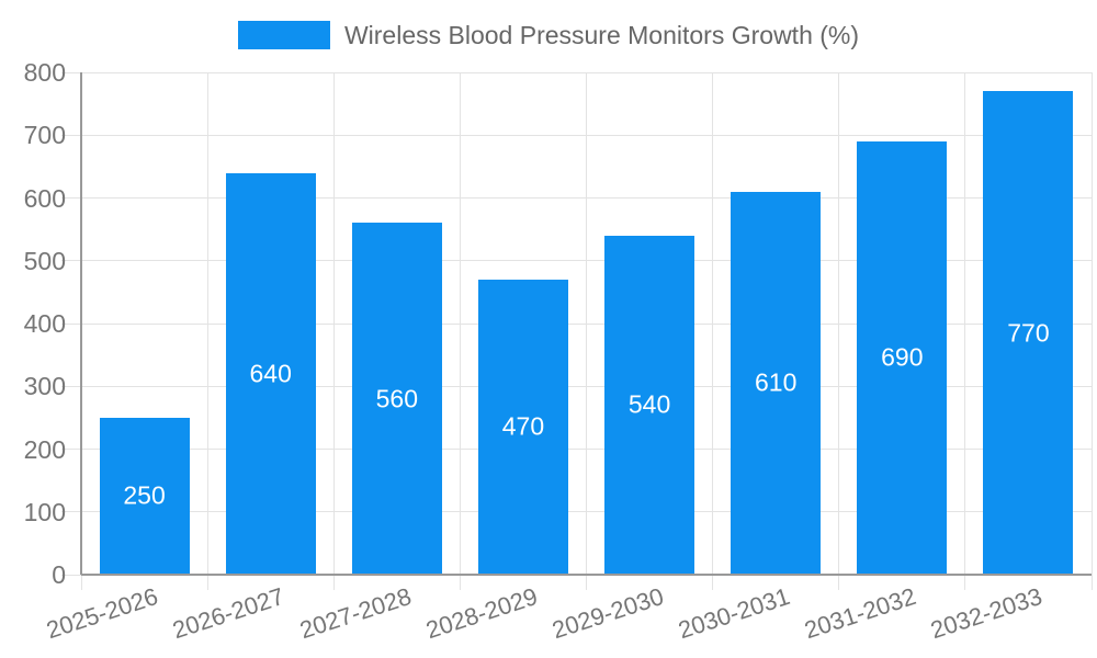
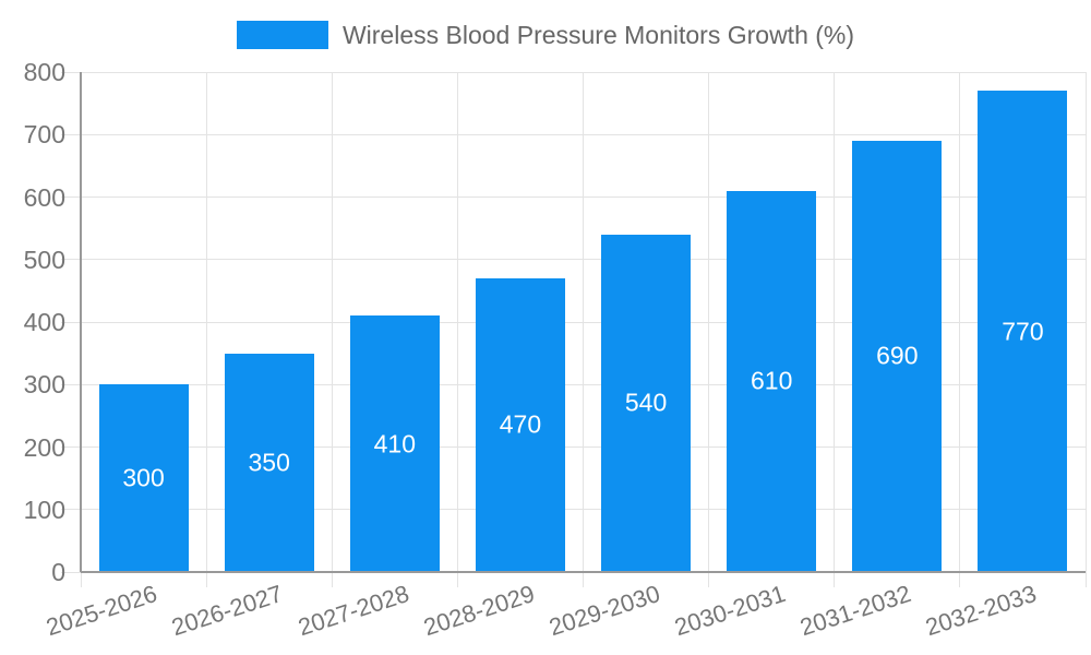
2025-2026: 250 -> 300
2026-2027: 640 -> 350
2027-2028: 560 -> 410
